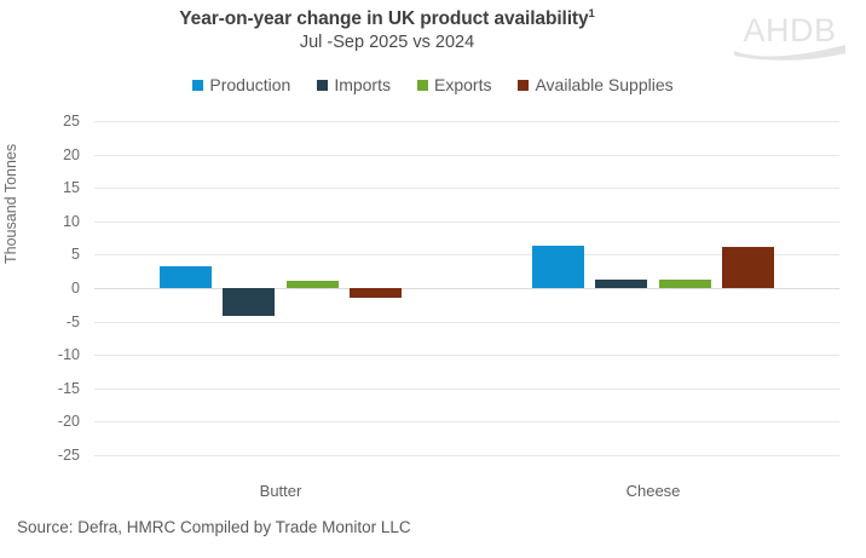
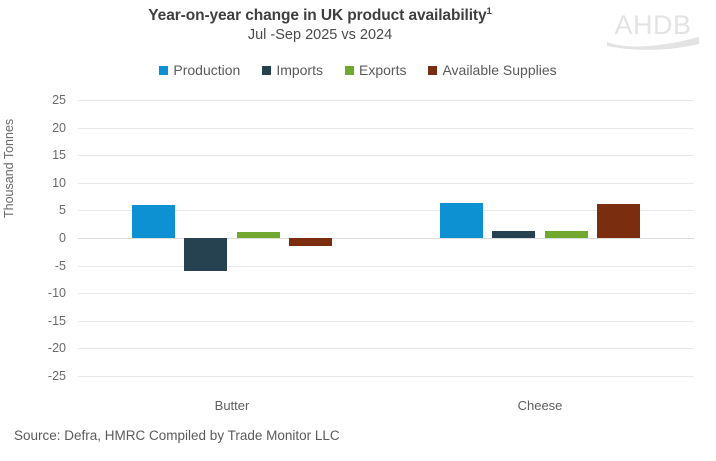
Production/Butter: 3 -> 6
Imports/Butter: -4 -> -6
